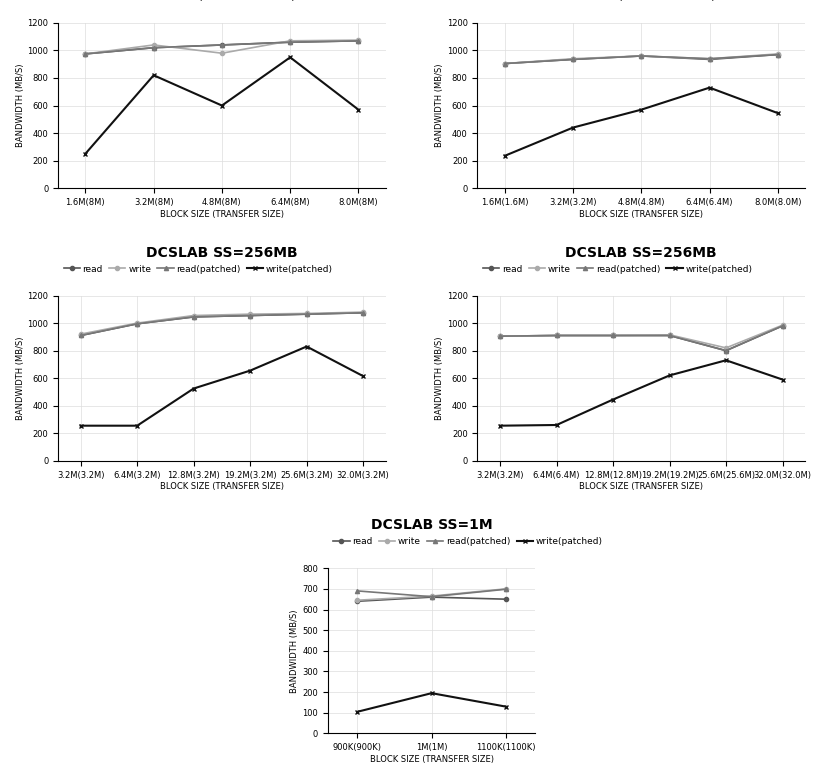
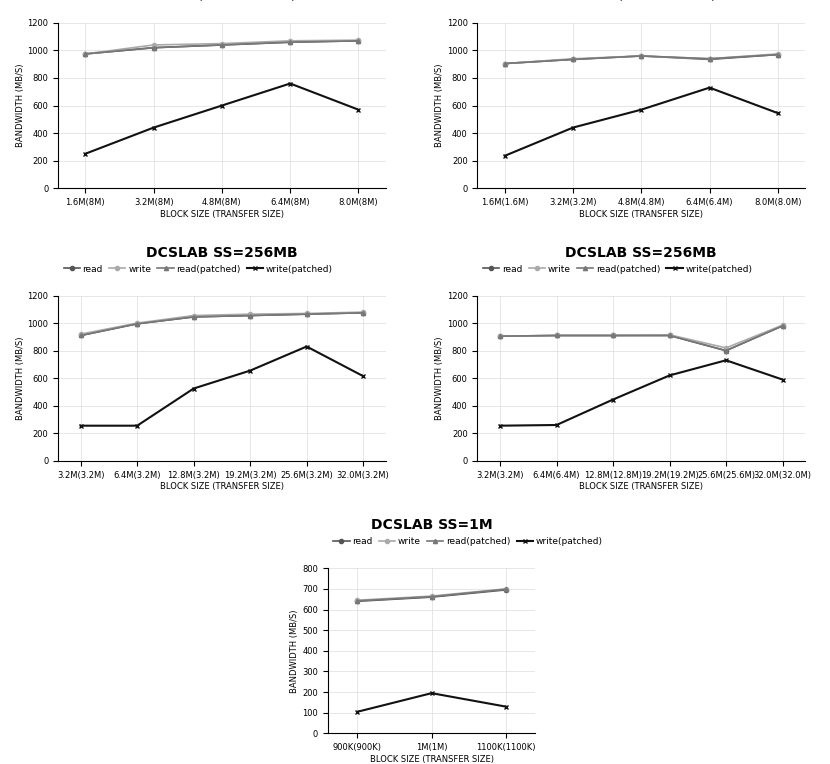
write(patched)/3.2M(8M): 820 -> 440
write/4.8M(8M): 980 -> 1050
write(patched)/6.4M(8M): 950 -> 760
DCSLAB SS=1M/read(patched)/900K(900K): 690 -> 642
DCSLAB SS=1M/read/1100K(1100K): 650 -> 695
